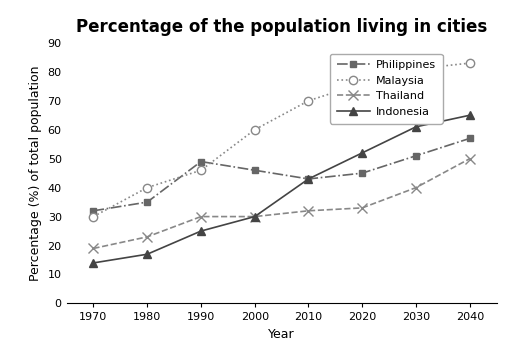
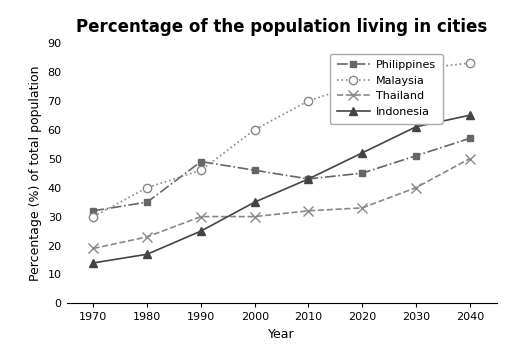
Indonesia/2000: 30 -> 35
